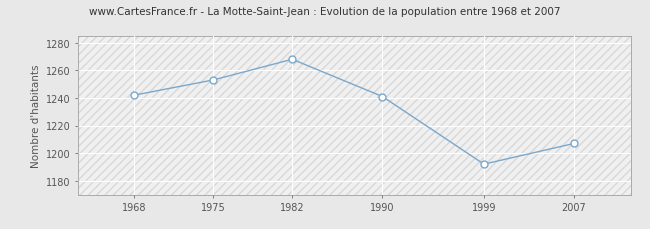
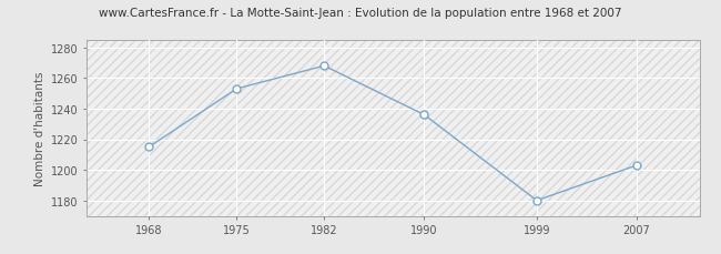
1968: 1242 -> 1215
1990: 1241 -> 1236
1999: 1192 -> 1180
2007: 1207 -> 1203
